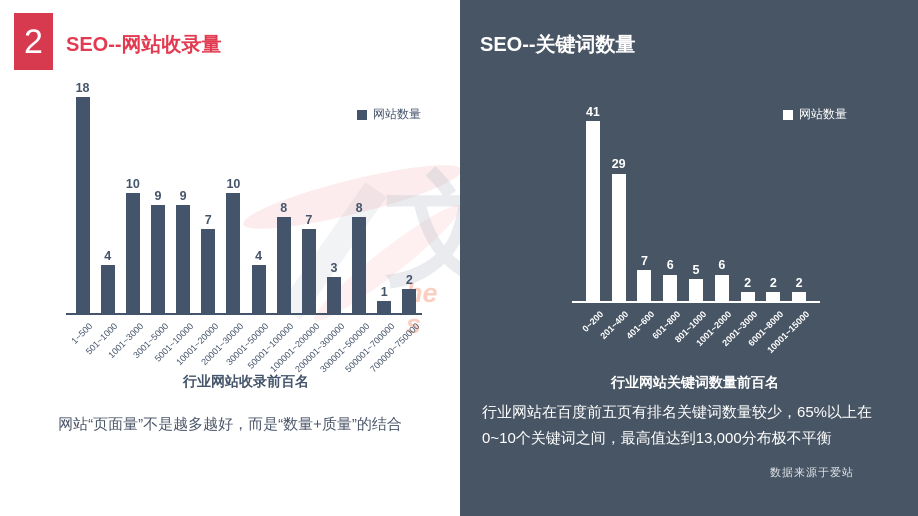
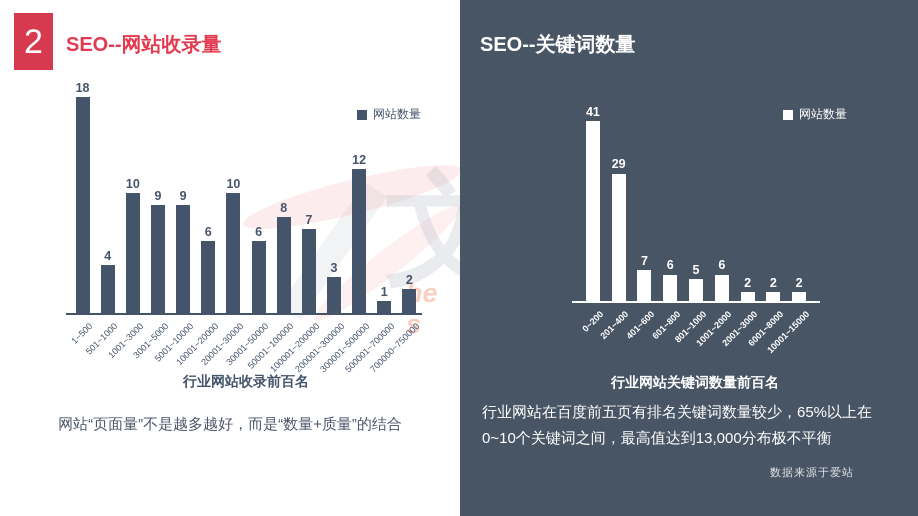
SEO--网站收录量/10001~20000: 7 -> 6
SEO--网站收录量/30001~50000: 4 -> 6
SEO--网站收录量/300001~500000: 8 -> 12
